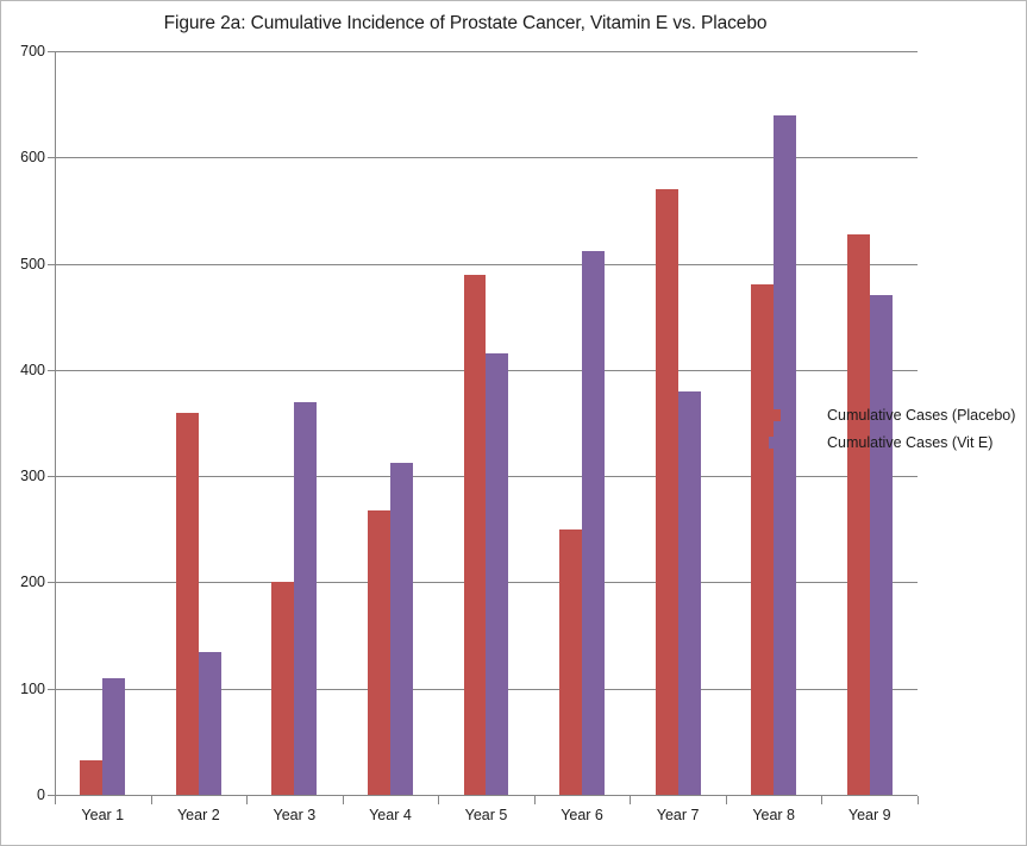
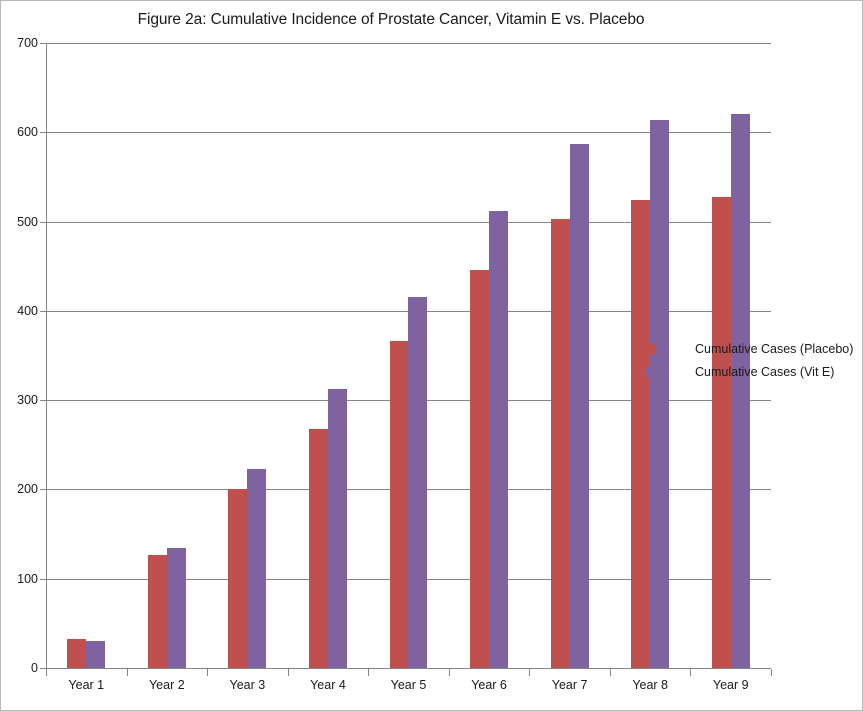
Cumulative Cases (Vit E)/Year 1: 110 -> 30
Cumulative Cases (Placebo)/Year 2: 360 -> 130
Cumulative Cases (Vit E)/Year 3: 370 -> 220
Cumulative Cases (Placebo)/Year 5: 490 -> 370
Cumulative Cases (Placebo)/Year 6: 250 -> 450
Cumulative Cases (Placebo)/Year 7: 570 -> 500
Cumulative Cases (Vit E)/Year 7: 380 -> 590
Cumulative Cases (Placebo)/Year 8: 480 -> 520
Cumulative Cases (Vit E)/Year 8: 640 -> 610
Cumulative Cases (Vit E)/Year 9: 470 -> 620
